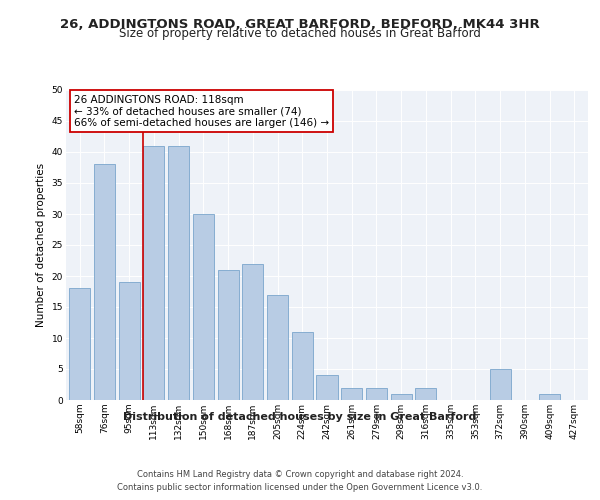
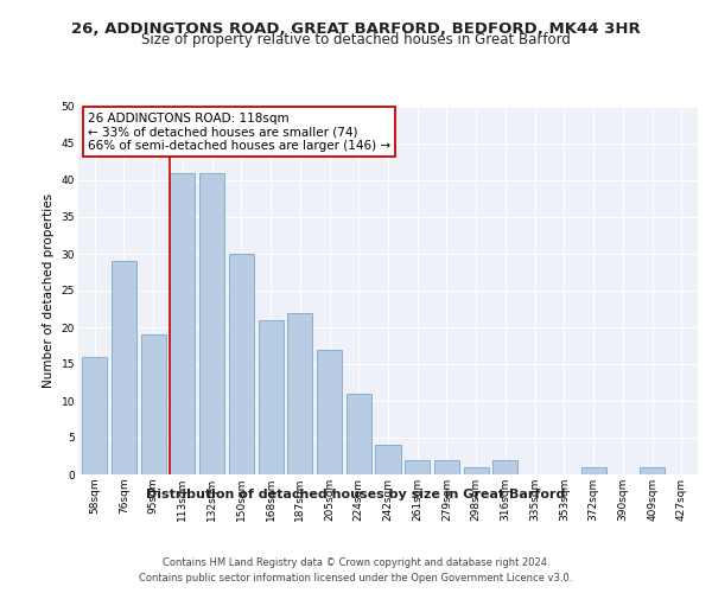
58sqm: 18 -> 16
76sqm: 38 -> 29
372sqm: 5 -> 1
